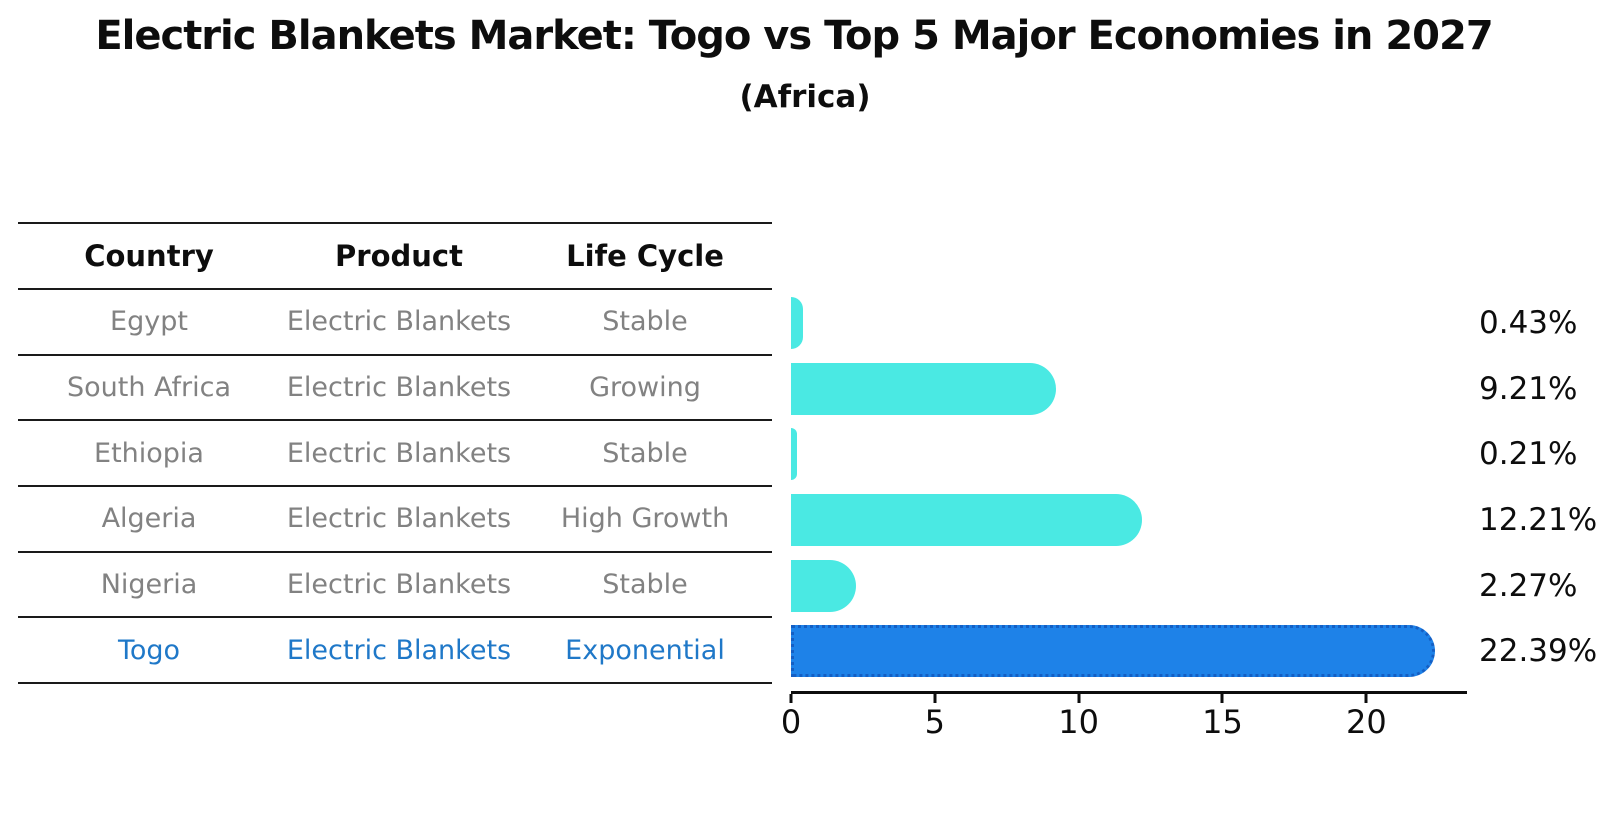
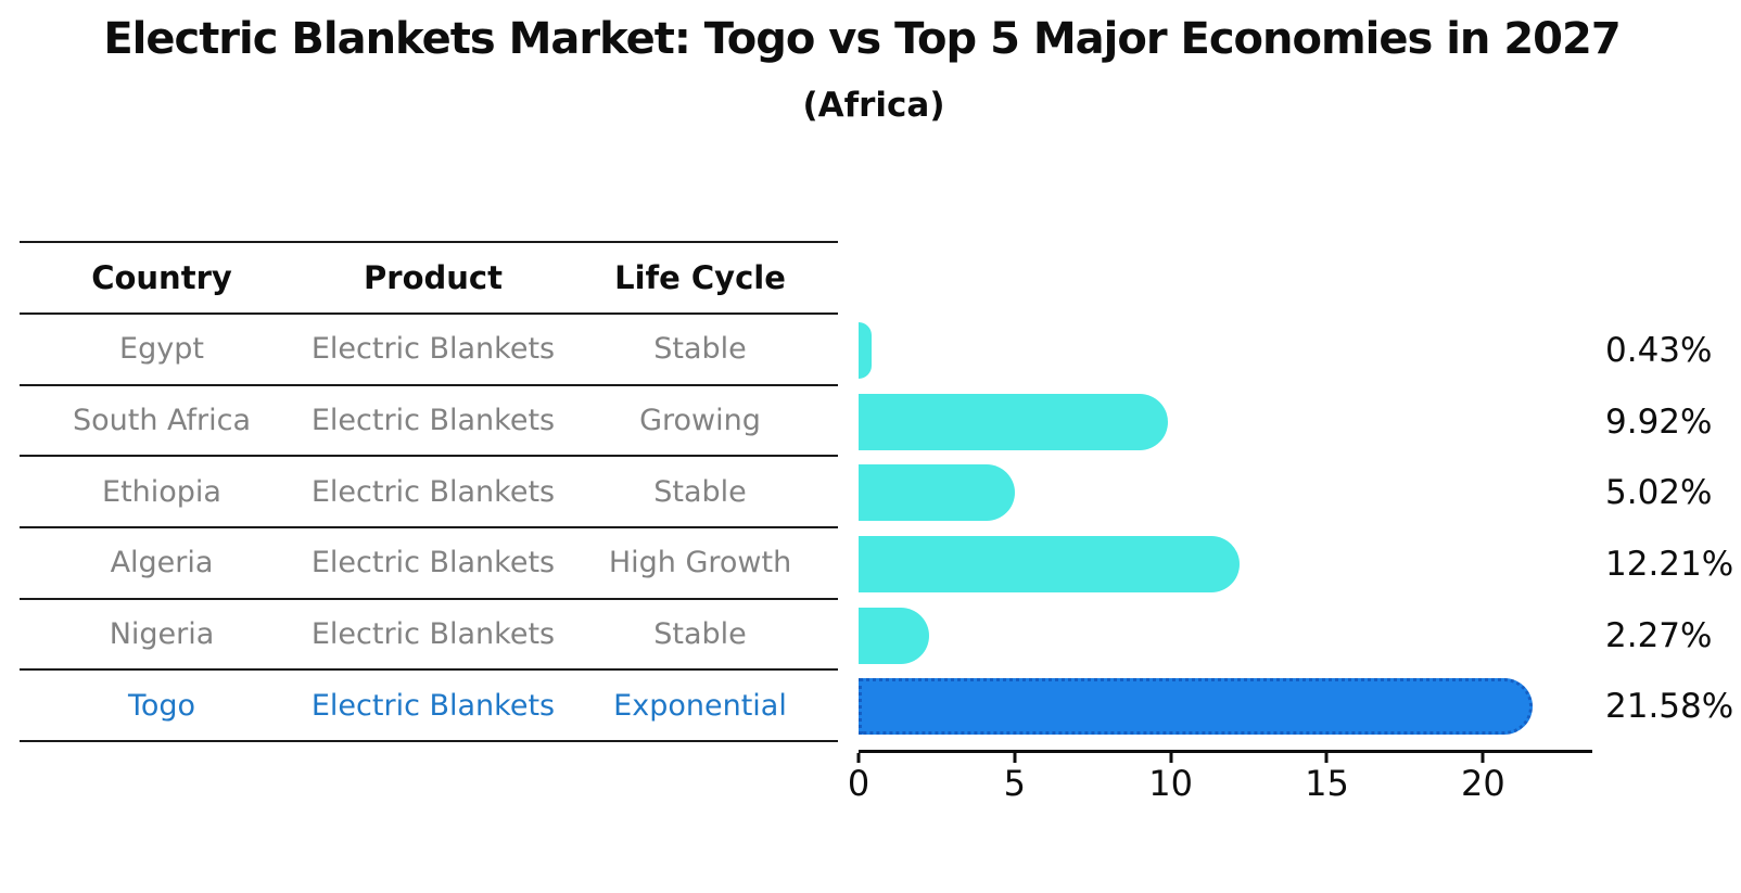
South Africa: 9.21% -> 9.92%
Ethiopia: 0.21% -> 5.02%
Togo: 22.39% -> 21.58%
